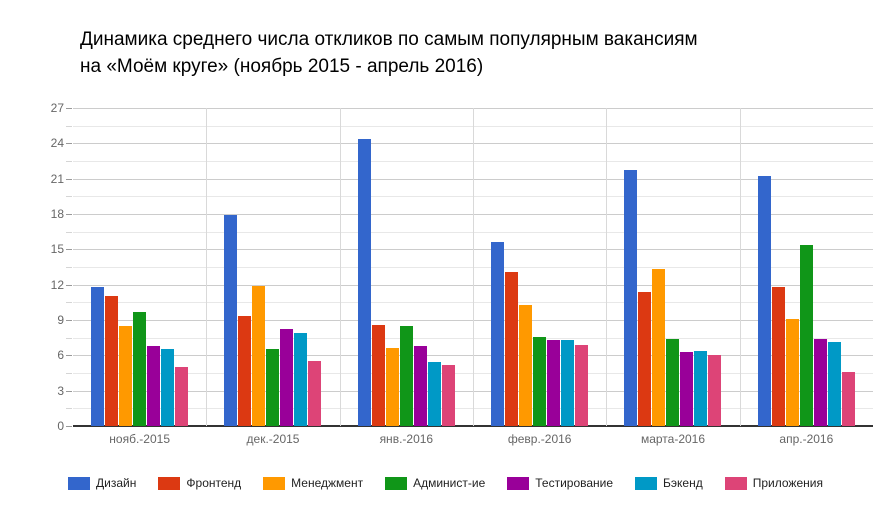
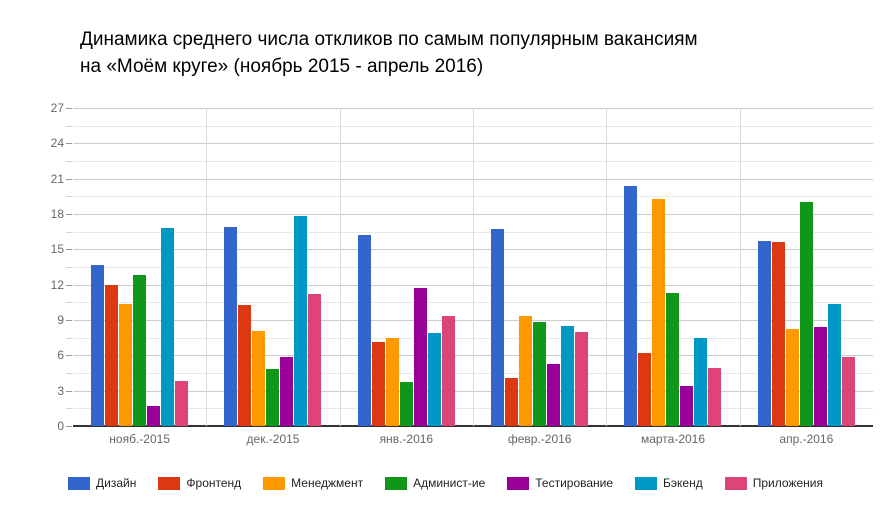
Дизайн/нояб.-2015: 11.8 -> 13.7
Фронтенд/нояб.-2015: 11.0 -> 12.0
Менеджмент/нояб.-2015: 8.5 -> 10.4
Админист-ие/нояб.-2015: 9.7 -> 12.8
Тестирование/нояб.-2015: 6.8 -> 1.7
Бэкенд/нояб.-2015: 6.5 -> 16.8
Приложения/нояб.-2015: 5.0 -> 3.8
Дизайн/дек.-2015: 17.9 -> 16.9
Фронтенд/дек.-2015: 9.3 -> 10.3
Менеджмент/дек.-2015: 11.9 -> 8.1
Админист-ие/дек.-2015: 6.5 -> 4.8
Тестирование/дек.-2015: 8.2 -> 5.9
Бэкенд/дек.-2015: 7.9 -> 17.8
Приложения/дек.-2015: 5.5 -> 11.2
Дизайн/янв.-2016: 24.4 -> 16.2
Фронтенд/янв.-2016: 8.6 -> 7.1
Менеджмент/янв.-2016: 6.6 -> 7.5
Админист-ие/янв.-2016: 8.5 -> 3.7
Тестирование/янв.-2016: 6.8 -> 11.7
Бэкенд/янв.-2016: 5.4 -> 7.9
Приложения/янв.-2016: 5.2 -> 9.3
Дизайн/февр.-2016: 15.6 -> 16.7
Фронтенд/февр.-2016: 13.1 -> 4.1
Менеджмент/февр.-2016: 10.3 -> 9.3
Админист-ие/февр.-2016: 7.6 -> 8.8
Тестирование/февр.-2016: 7.3 -> 5.3
Бэкенд/февр.-2016: 7.3 -> 8.5
Приложения/февр.-2016: 6.9 -> 8.0
Дизайн/марта-2016: 21.7 -> 20.4
Фронтенд/марта-2016: 11.4 -> 6.2
Менеджмент/марта-2016: 13.3 -> 19.3
Админист-ие/марта-2016: 7.4 -> 11.3
Тестирование/марта-2016: 6.3 -> 3.4
Бэкенд/марта-2016: 6.4 -> 7.5
Приложения/марта-2016: 6.0 -> 4.9
Дизайн/апр.-2016: 21.2 -> 15.7
Фронтенд/апр.-2016: 11.8 -> 15.6
Менеджмент/апр.-2016: 9.1 -> 8.2
Админист-ие/апр.-2016: 15.4 -> 19.0
Тестирование/апр.-2016: 7.4 -> 8.4
Бэкенд/апр.-2016: 7.1 -> 10.4
Приложения/апр.-2016: 4.6 -> 5.9
